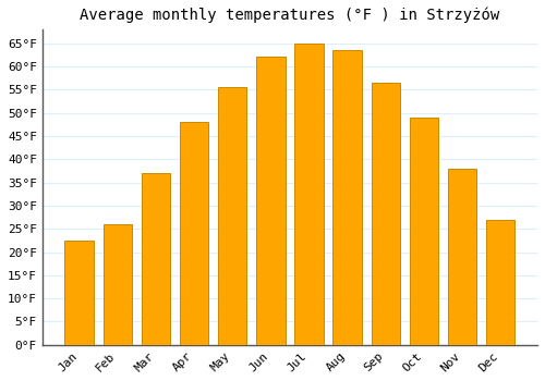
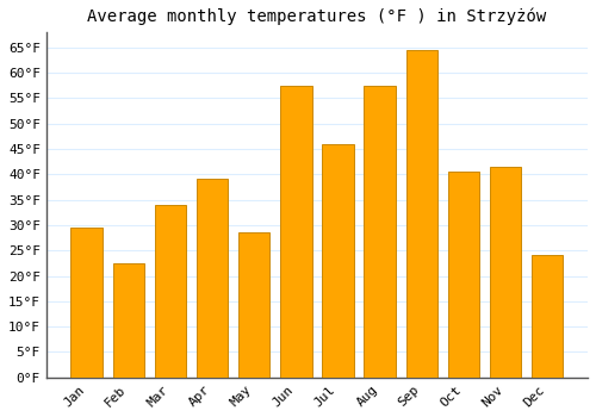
Jan: 22.5°F -> 29.5°F
Feb: 26.0°F -> 22.5°F
Mar: 37.0°F -> 34.0°F
Apr: 48.0°F -> 39.0°F
May: 55.5°F -> 28.5°F
Jun: 62.0°F -> 57.5°F
Jul: 65.0°F -> 46.0°F
Aug: 63.5°F -> 57.5°F
Sep: 56.5°F -> 64.5°F
Oct: 49.0°F -> 40.5°F
Nov: 38.0°F -> 41.5°F
Dec: 27.0°F -> 24.0°F
